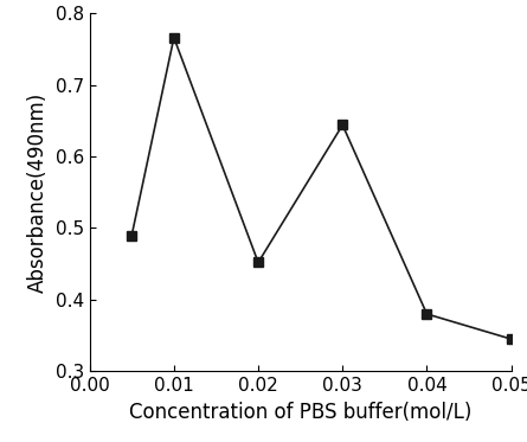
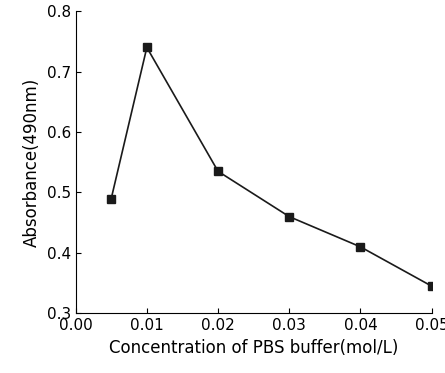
0.01: 0.766 -> 0.740
0.02: 0.452 -> 0.535
0.03: 0.644 -> 0.460
0.04: 0.380 -> 0.410
